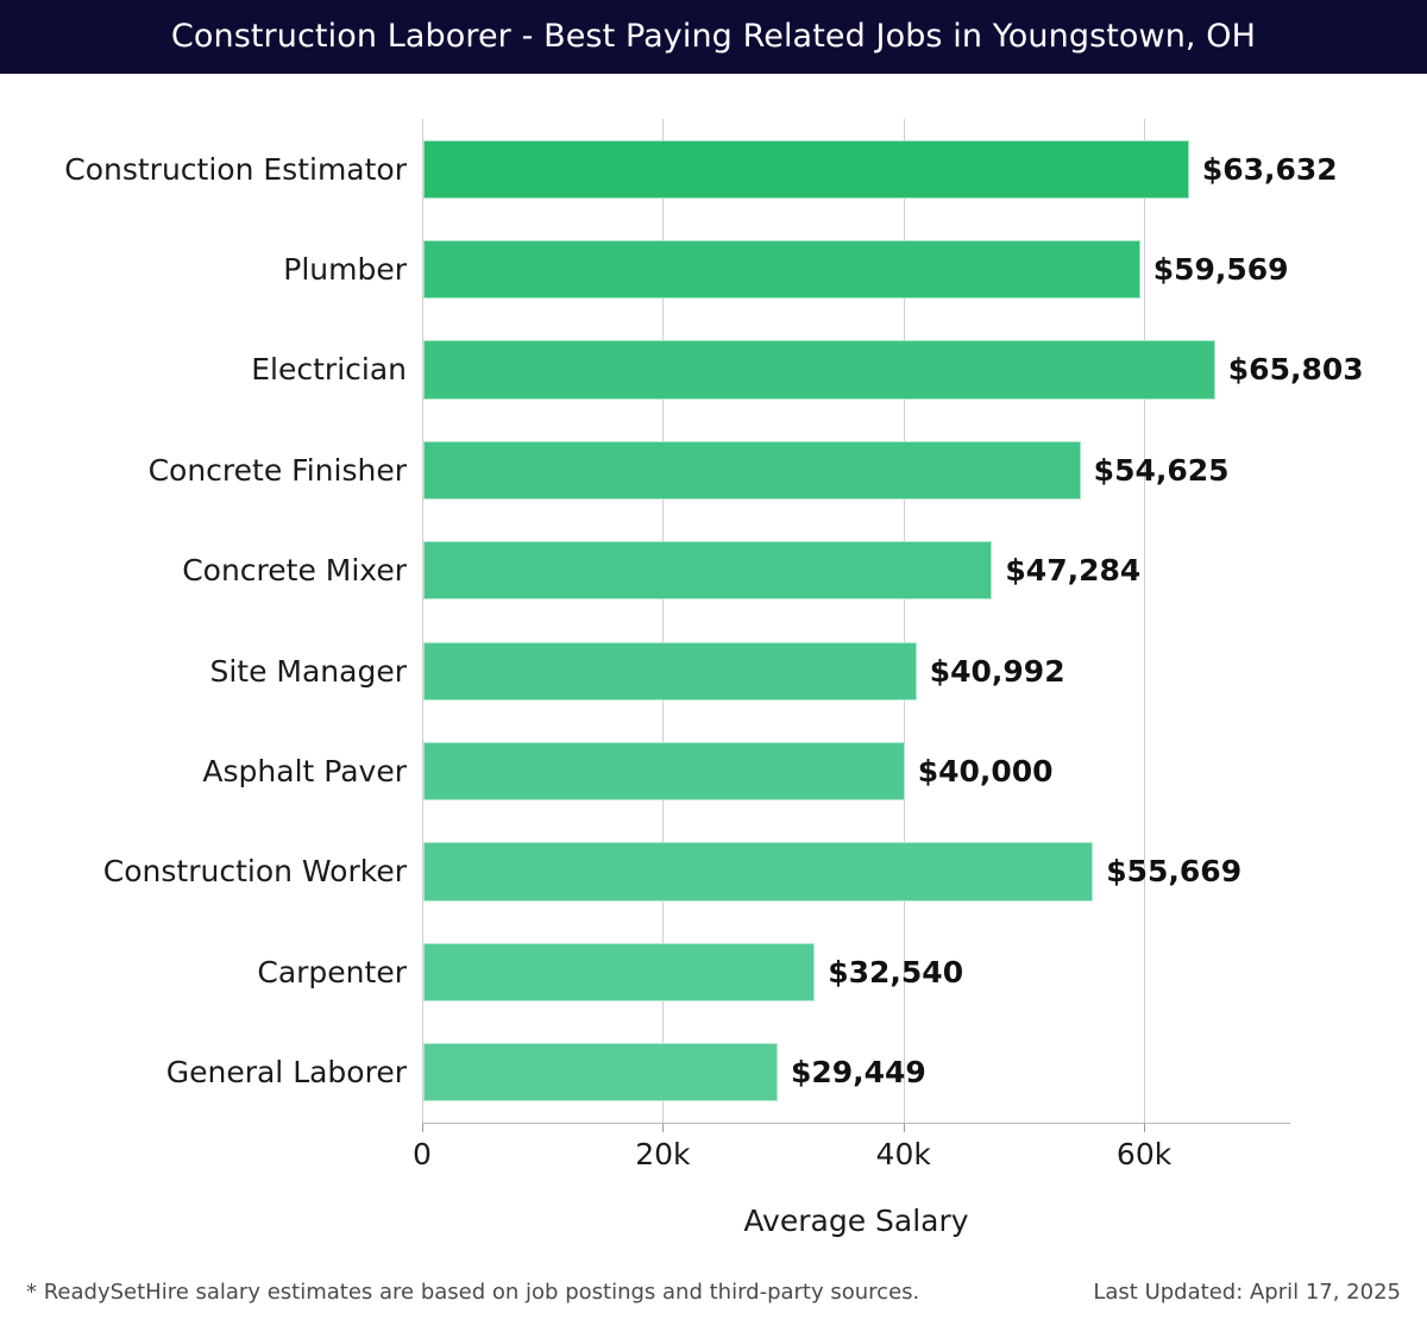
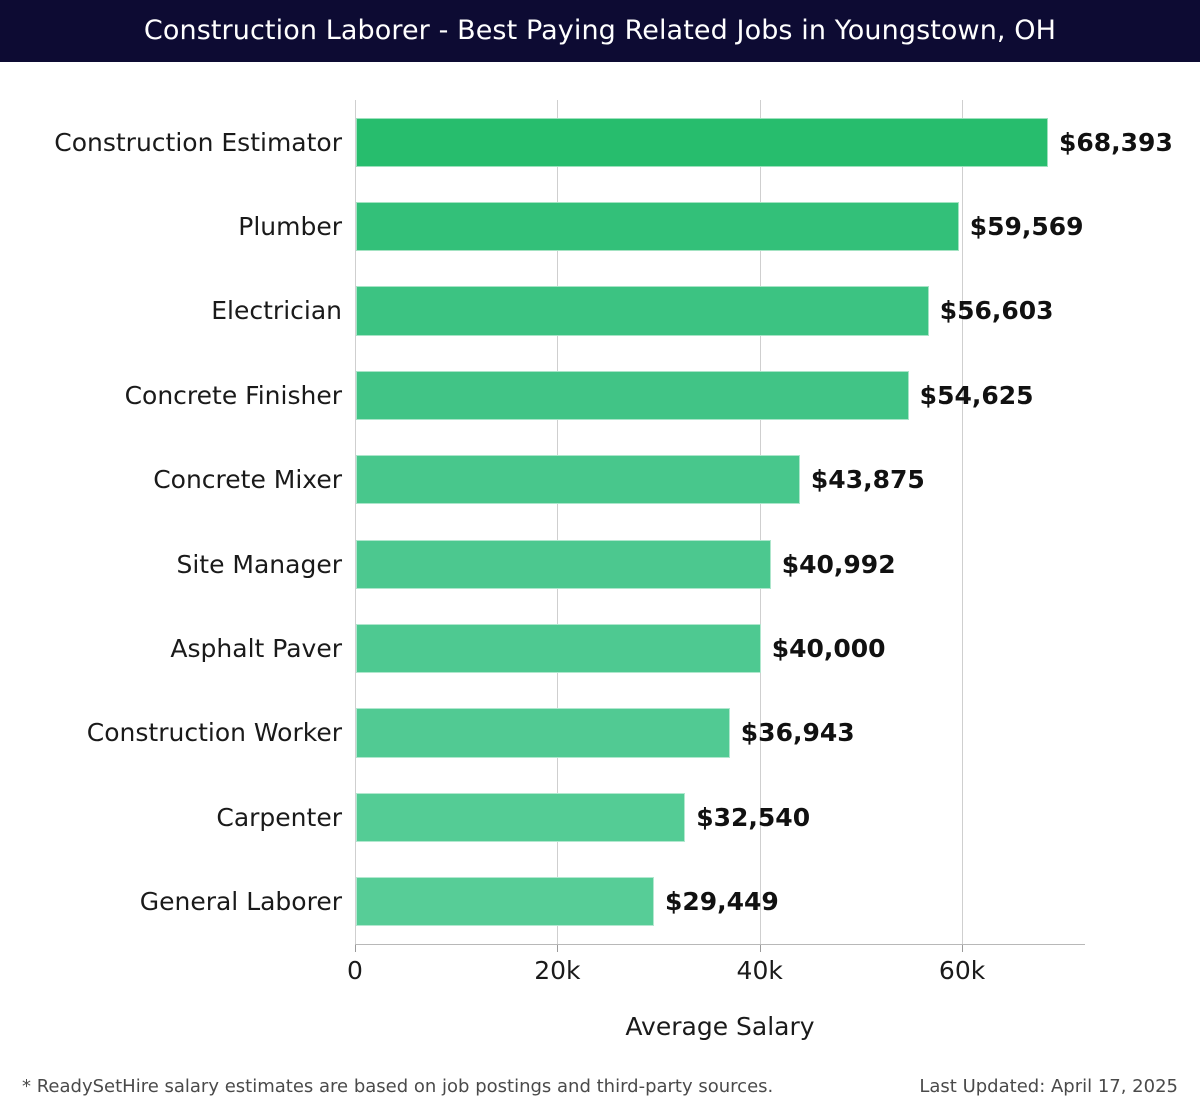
Construction Estimator: $63,632 -> $68,393
Electrician: $65,803 -> $56,603
Concrete Mixer: $47,284 -> $43,875
Construction Worker: $55,669 -> $36,943
